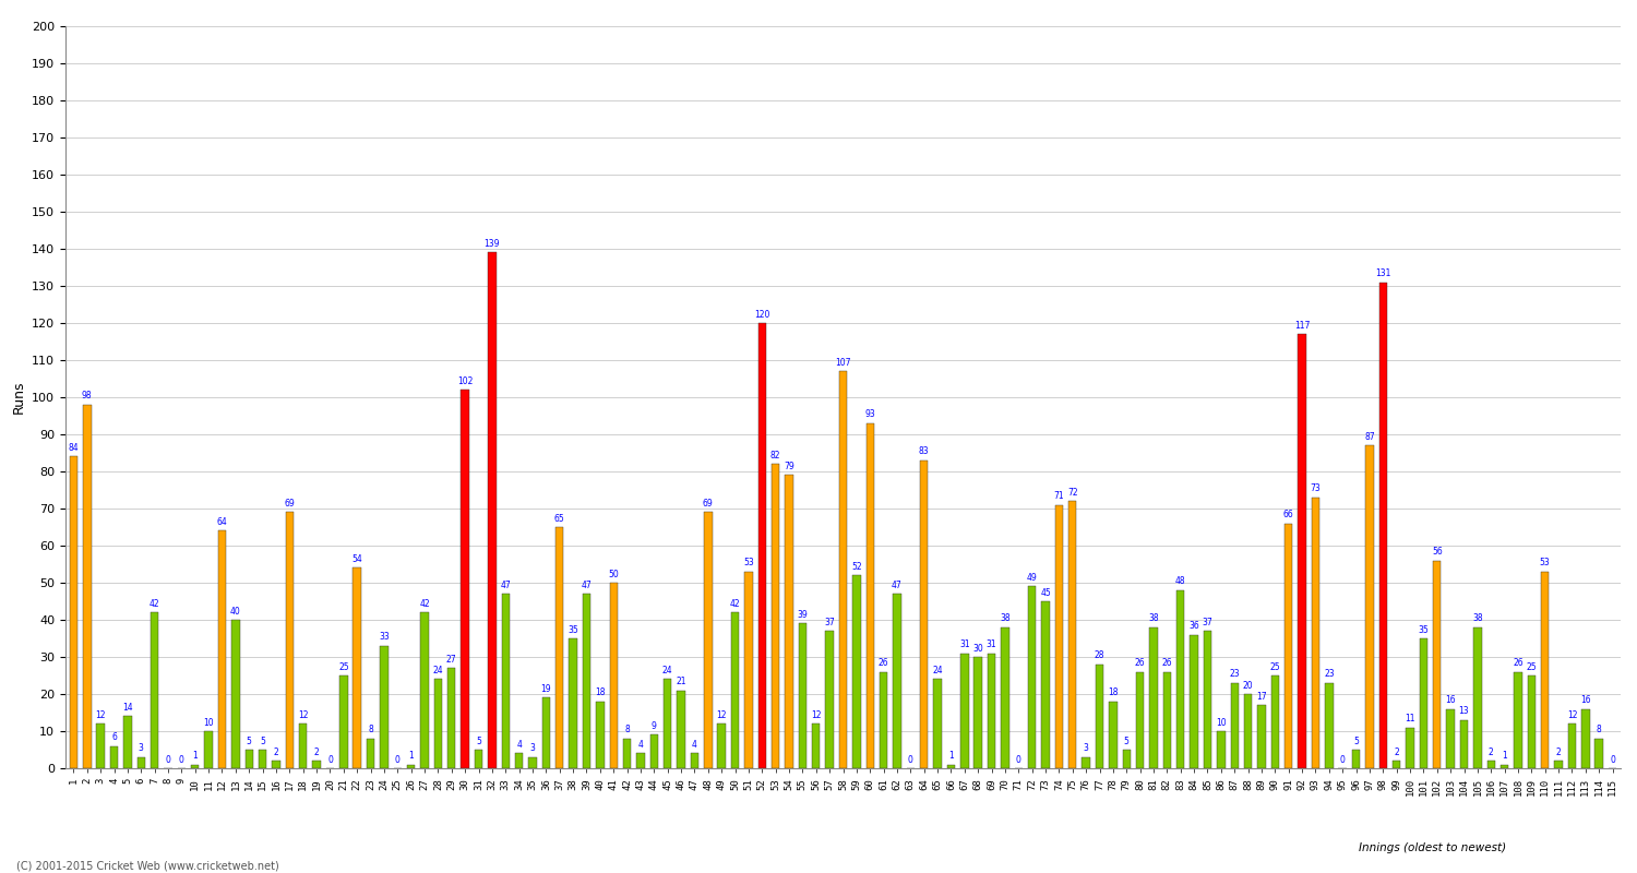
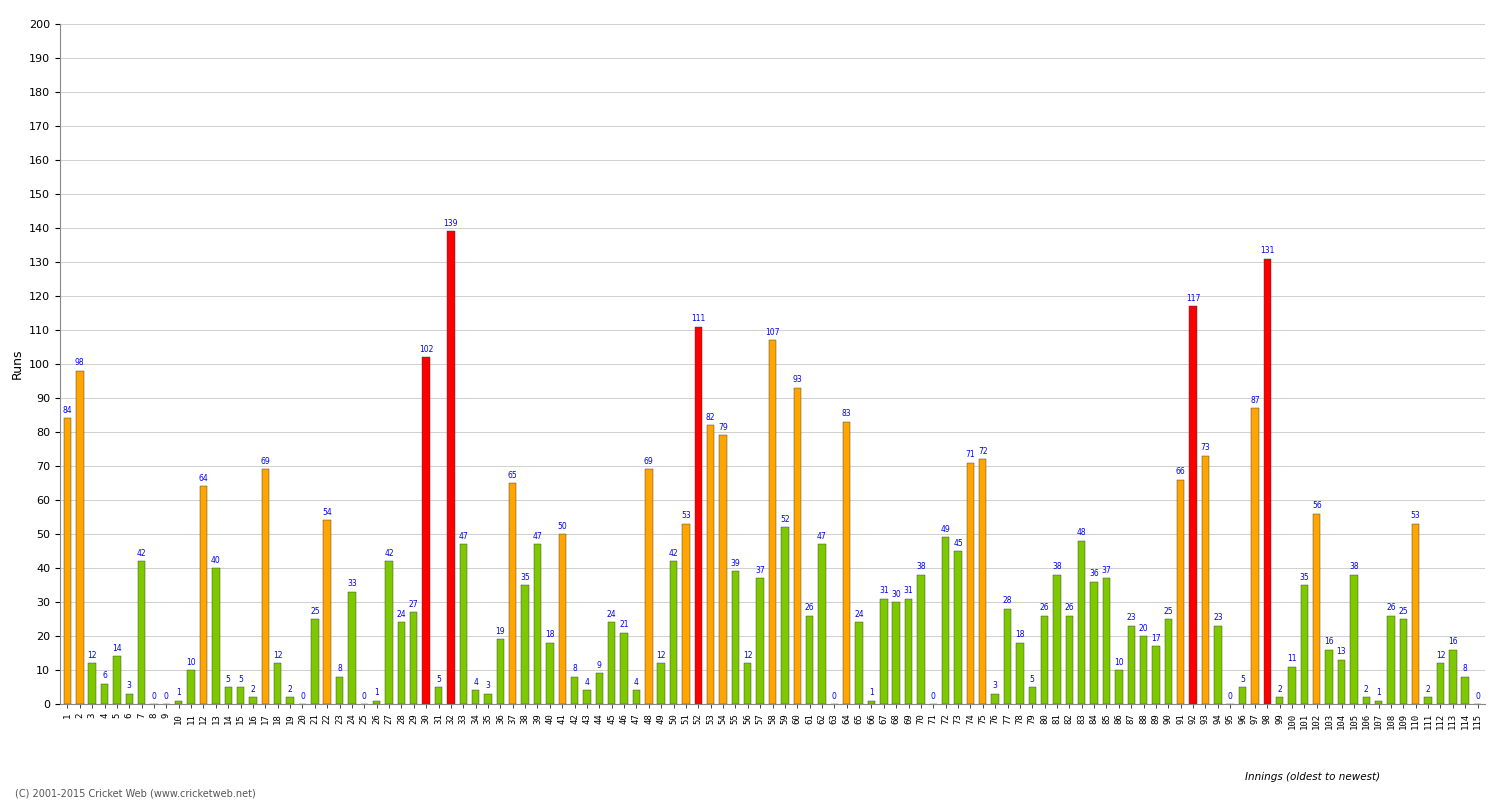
52: 120 -> 111
